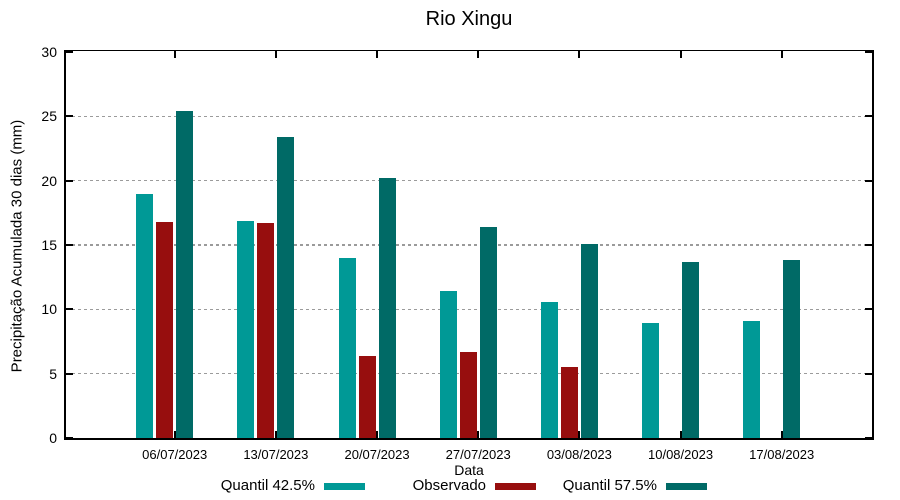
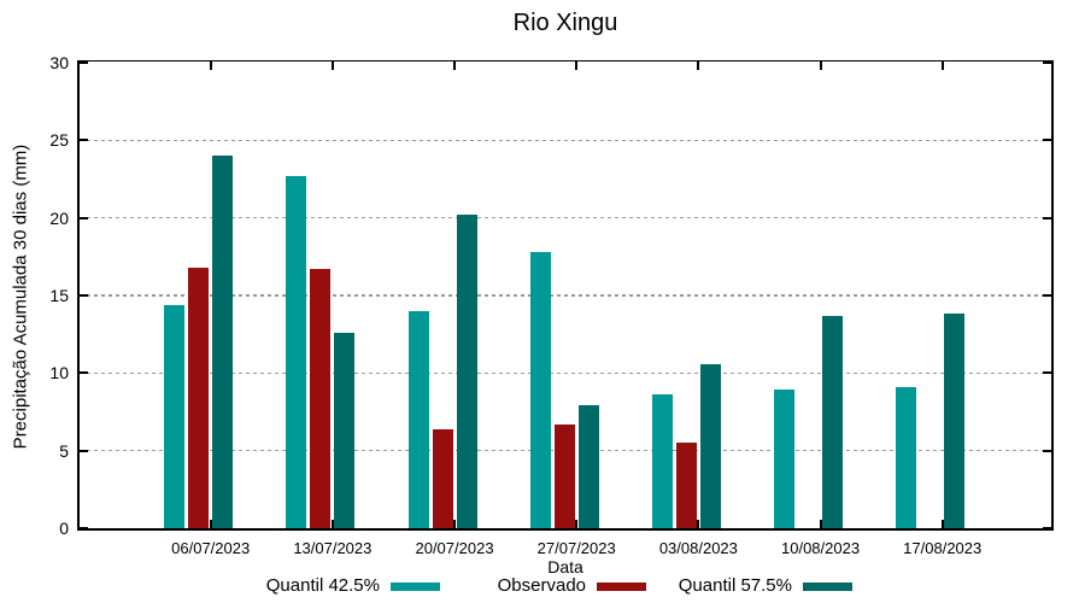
Quantil 42.5%/06/07/2023: 19.0 -> 14.4
Quantil 57.5%/06/07/2023: 25.4 -> 24.0
Quantil 42.5%/13/07/2023: 16.9 -> 22.7
Quantil 57.5%/13/07/2023: 23.4 -> 12.6
Quantil 42.5%/27/07/2023: 11.4 -> 17.8
Quantil 57.5%/27/07/2023: 16.4 -> 7.9
Quantil 42.5%/03/08/2023: 10.6 -> 8.6
Quantil 57.5%/03/08/2023: 15.1 -> 10.6
